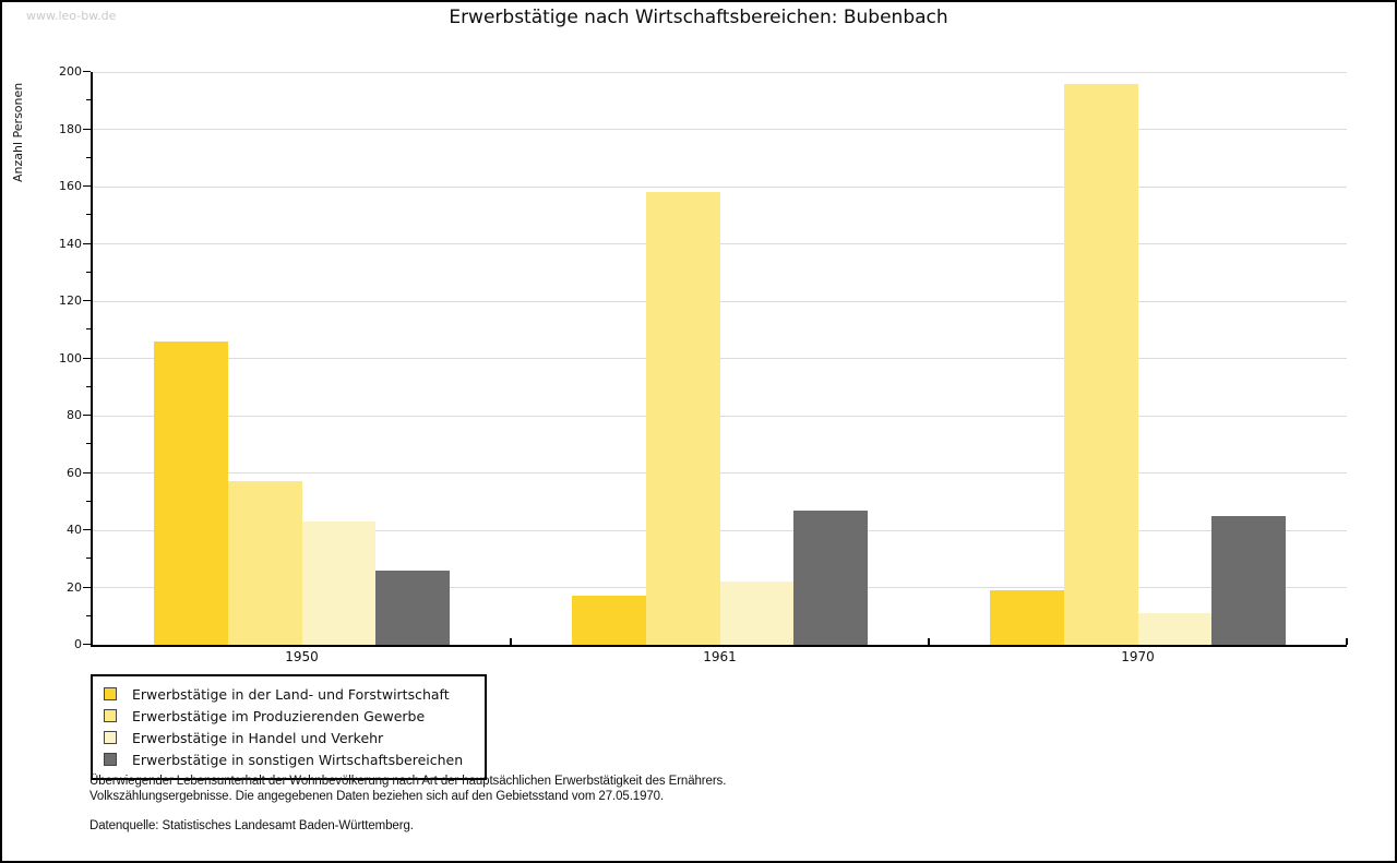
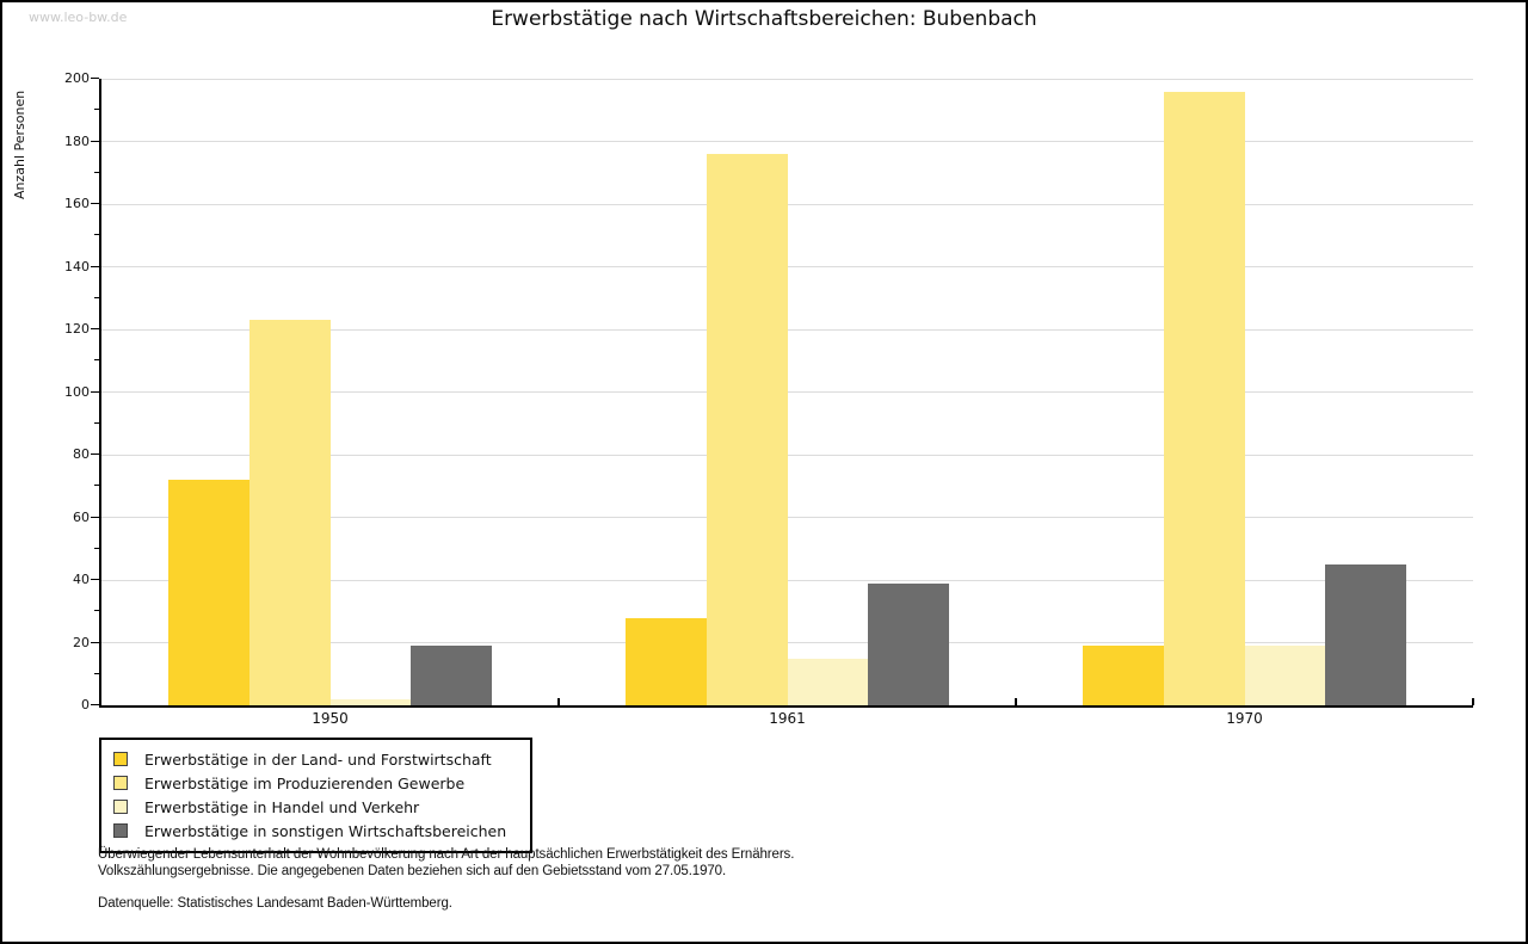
Erwerbstätige in der Land- und Forstwirtschaft/1950: 106 -> 72
Erwerbstätige im Produzierenden Gewerbe/1950: 57 -> 123
Erwerbstätige in Handel und Verkehr/1950: 43 -> 2
Erwerbstätige in sonstigen Wirtschaftsbereichen/1950: 26 -> 19
Erwerbstätige in der Land- und Forstwirtschaft/1961: 17 -> 28
Erwerbstätige im Produzierenden Gewerbe/1961: 158 -> 176
Erwerbstätige in Handel und Verkehr/1961: 22 -> 15
Erwerbstätige in sonstigen Wirtschaftsbereichen/1961: 47 -> 39
Erwerbstätige in Handel und Verkehr/1970: 11 -> 19
